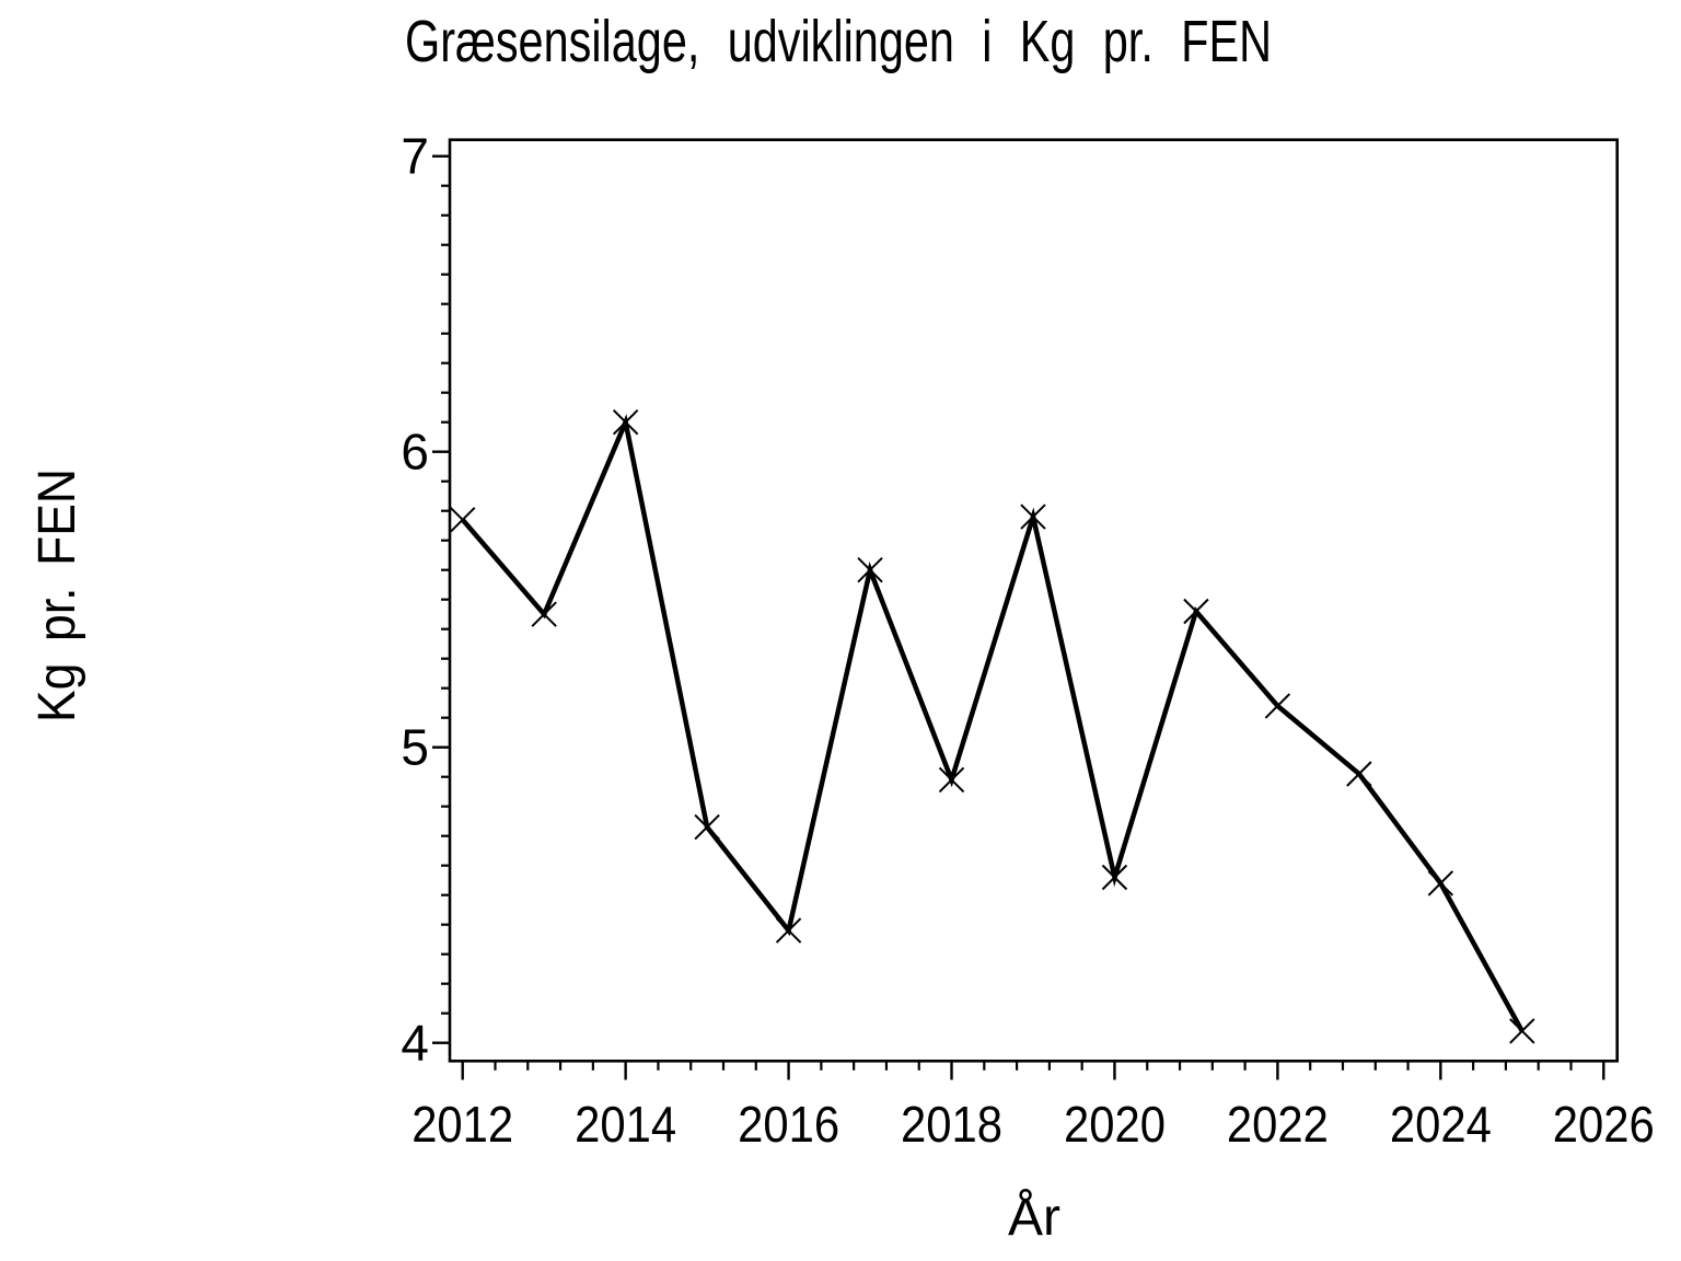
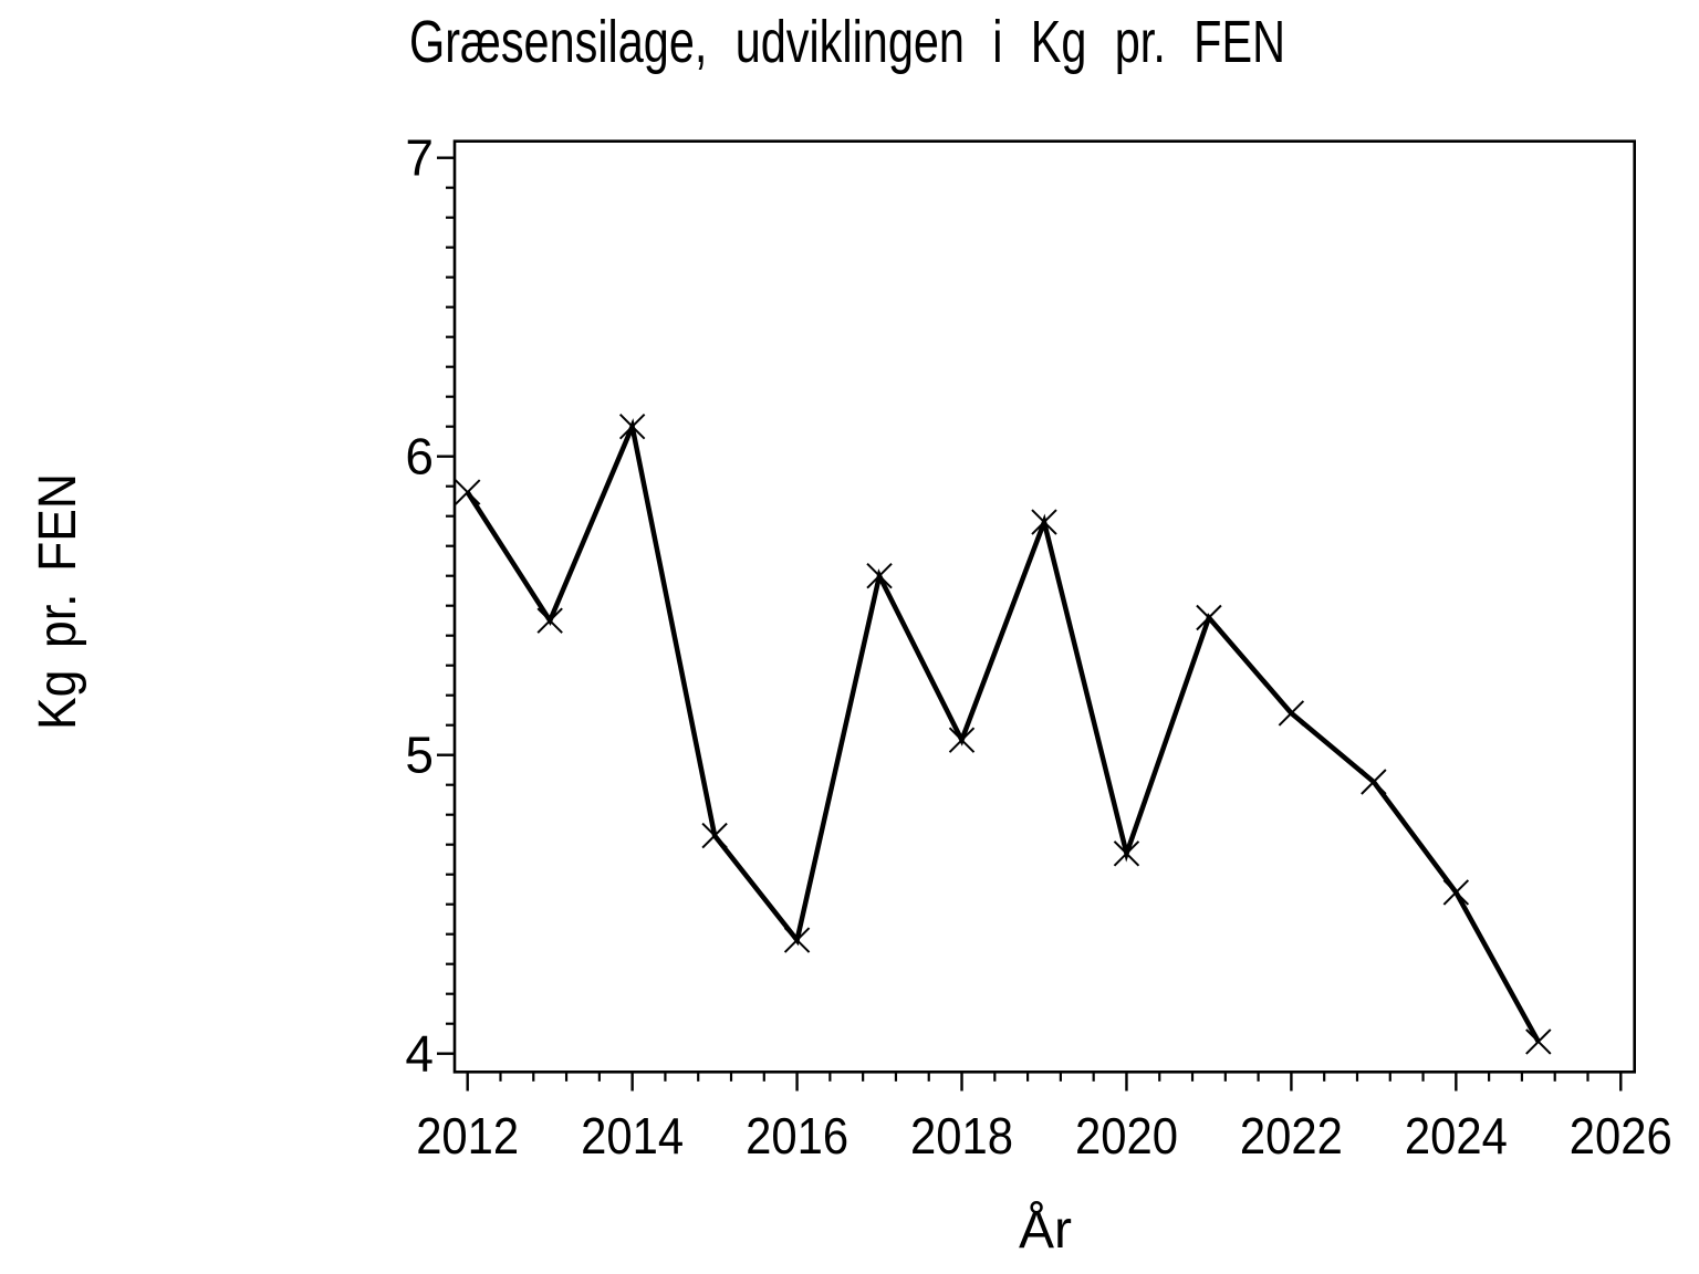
2012: 5.77 -> 5.88
2018: 4.89 -> 5.05
2020: 4.56 -> 4.67
